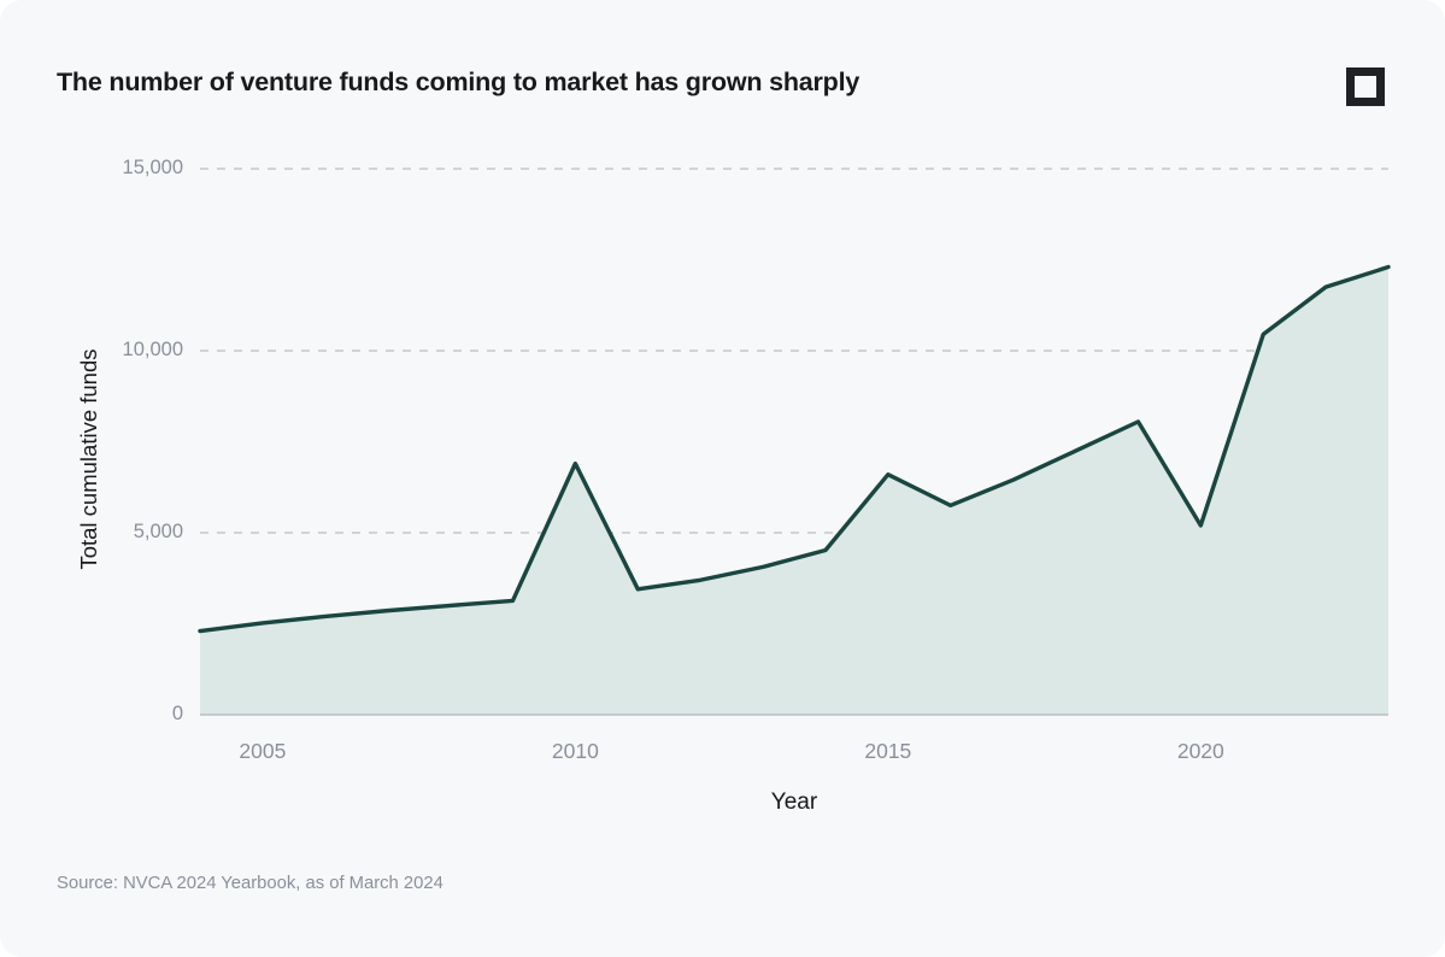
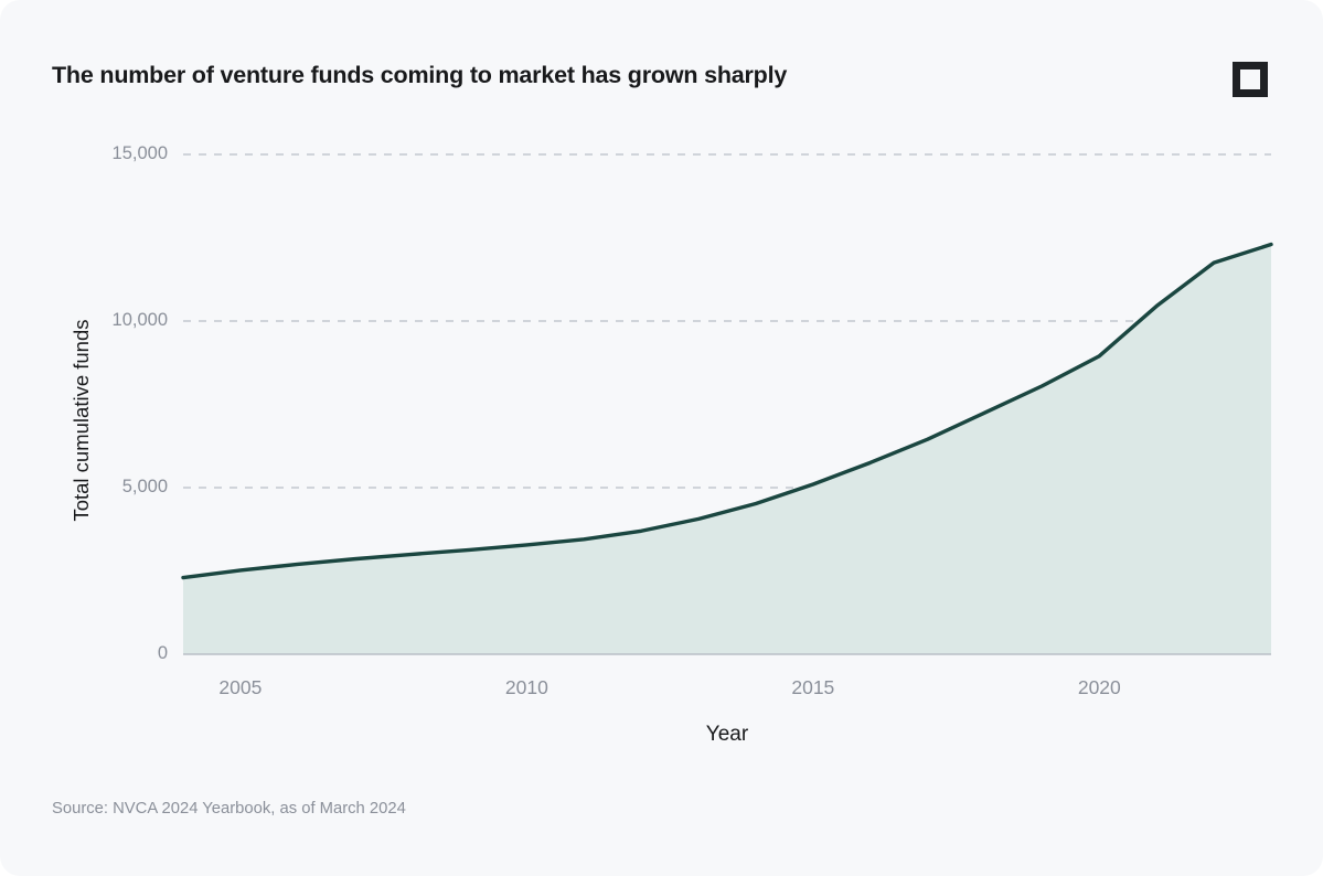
2010: 6900 -> 3300
2015: 6600 -> 5100
2020: 5200 -> 9000
